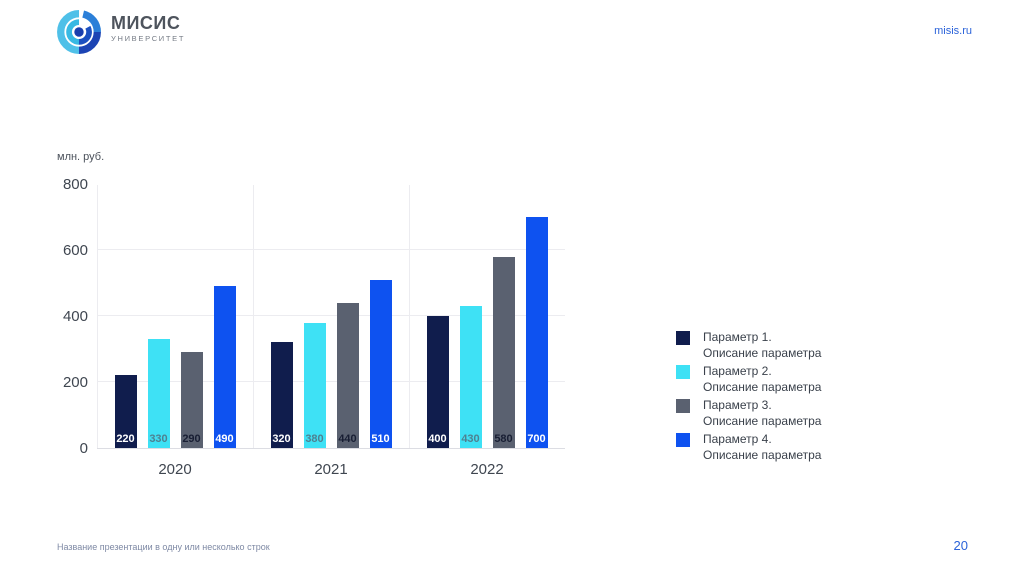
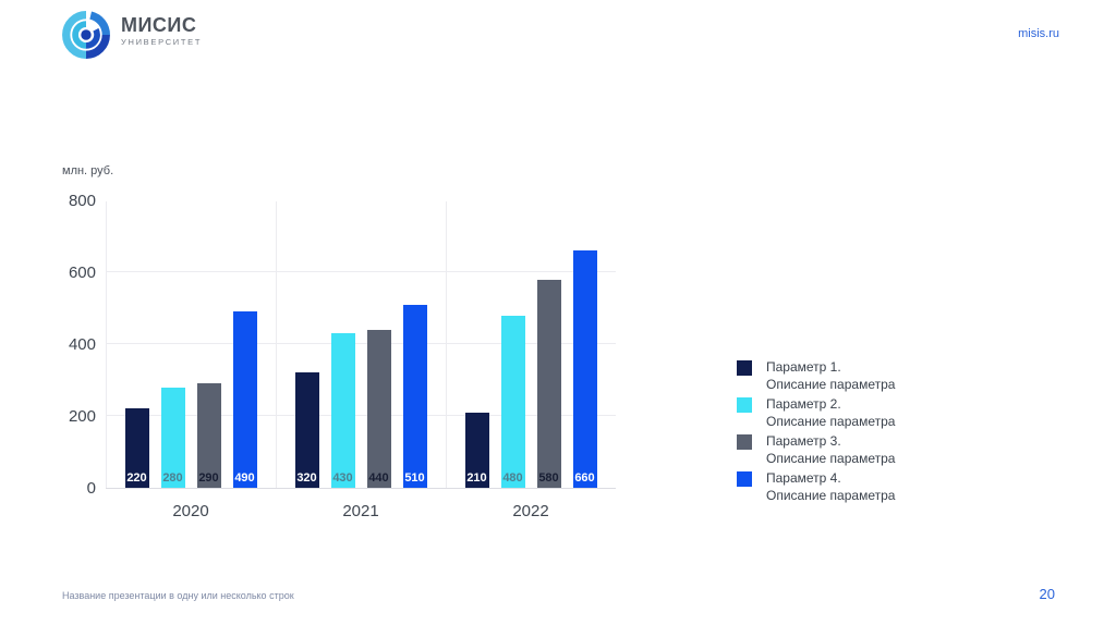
Параметр 2./2020: 330 -> 280
Параметр 2./2021: 380 -> 430
Параметр 1./2022: 400 -> 210
Параметр 2./2022: 430 -> 480
Параметр 4./2022: 700 -> 660
